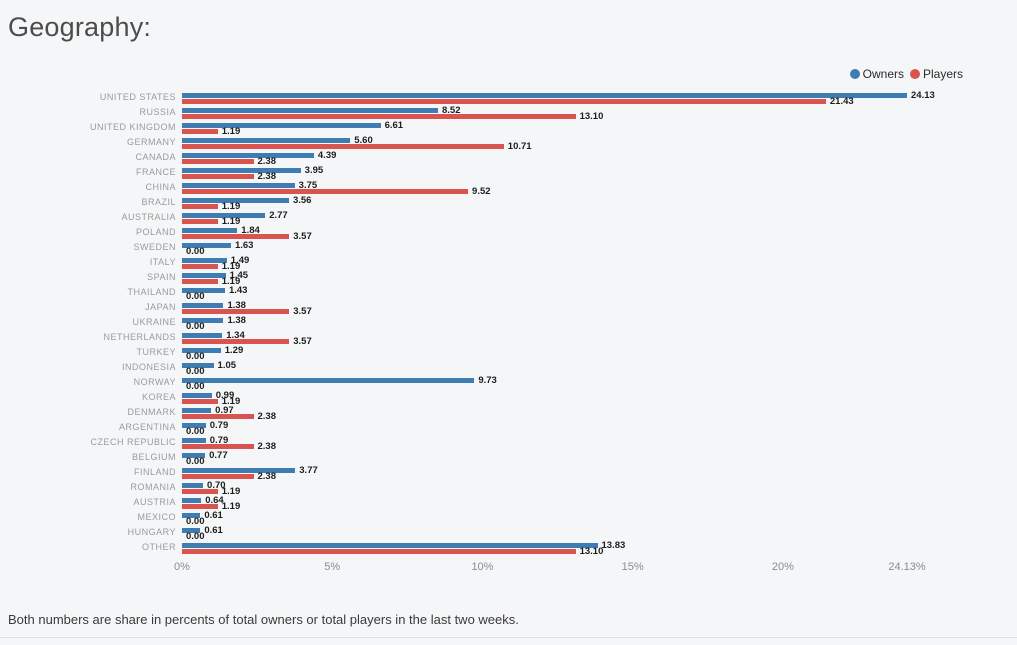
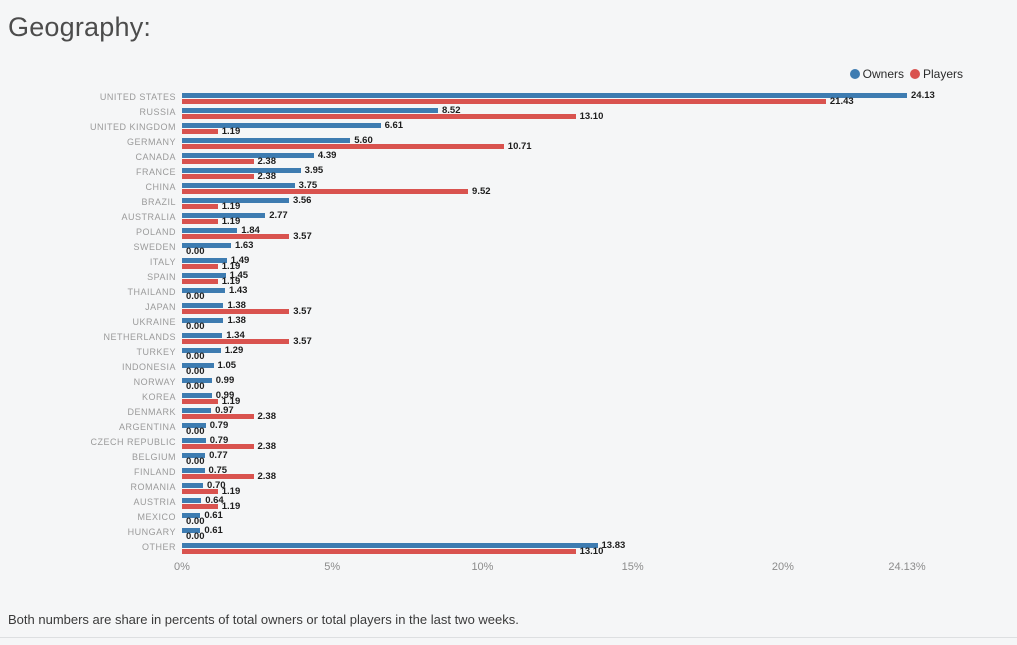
Owners/NORWAY: 9.73 -> 0.99
Owners/FINLAND: 3.77 -> 0.75
